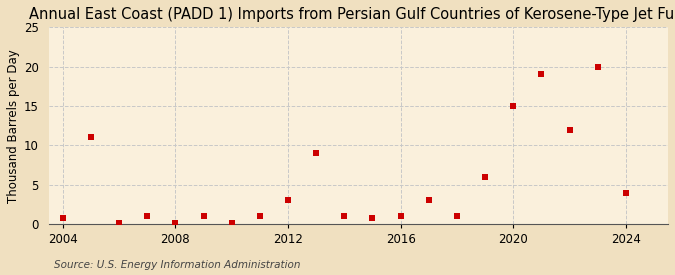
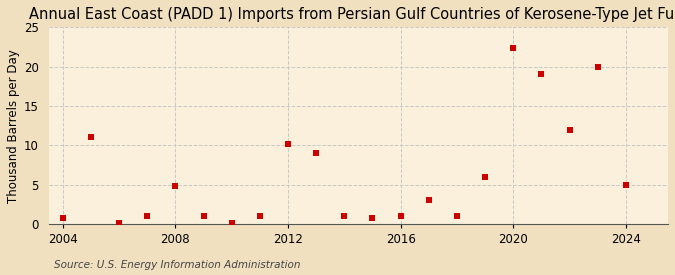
2008: 0.1 -> 4.8
2012: 3.0 -> 10.2
2020: 15.0 -> 22.4
2024: 4.0 -> 5.0
